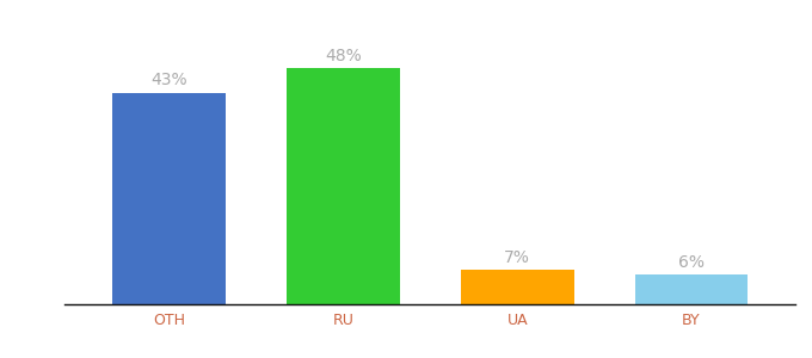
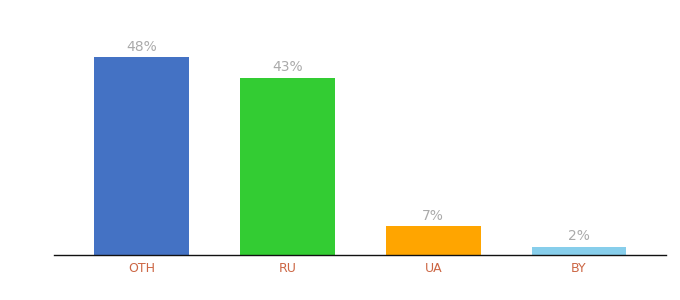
OTH: 43% -> 48%
RU: 48% -> 43%
BY: 6% -> 2%
